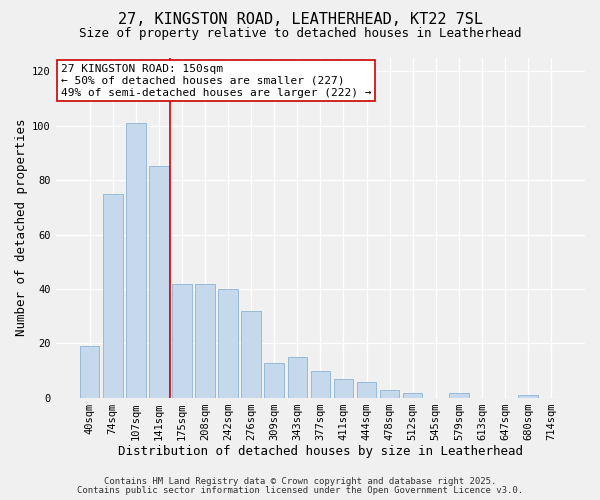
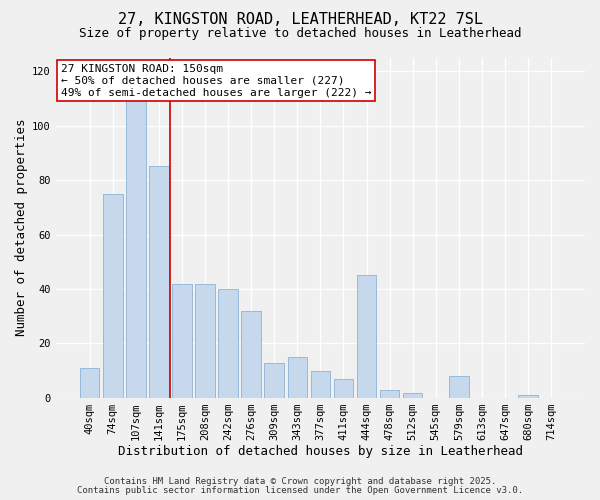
40sqm: 19 -> 11
107sqm: 101 -> 110
444sqm: 6 -> 45
579sqm: 2 -> 8
